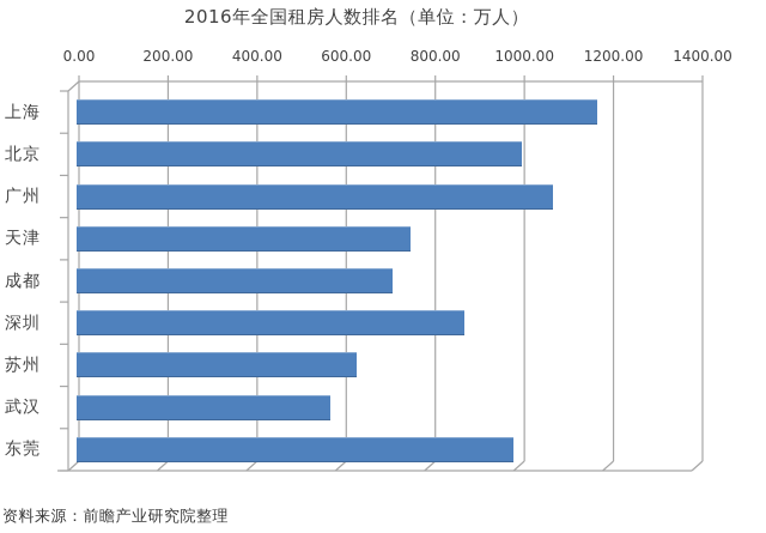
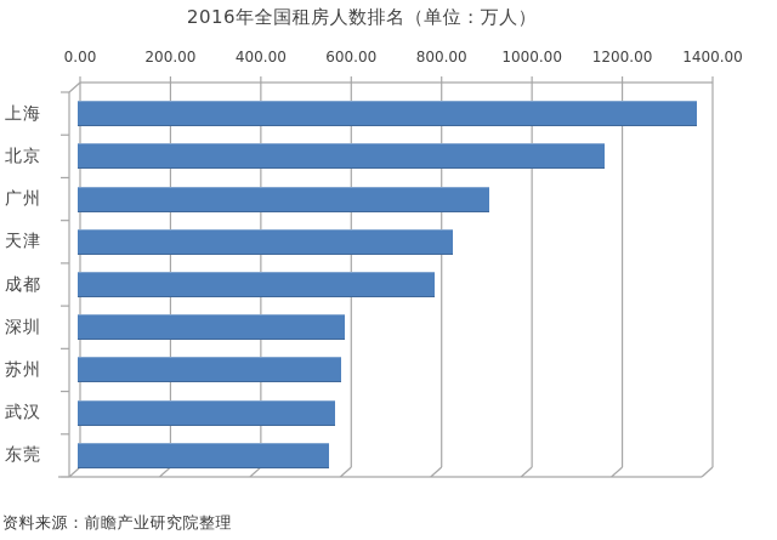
上海: 1170 -> 1370
北京: 1000 -> 1160
广州: 1070 -> 910
天津: 750 -> 830
成都: 710 -> 790
深圳: 870 -> 590
苏州: 630 -> 580
东莞: 980 -> 560
